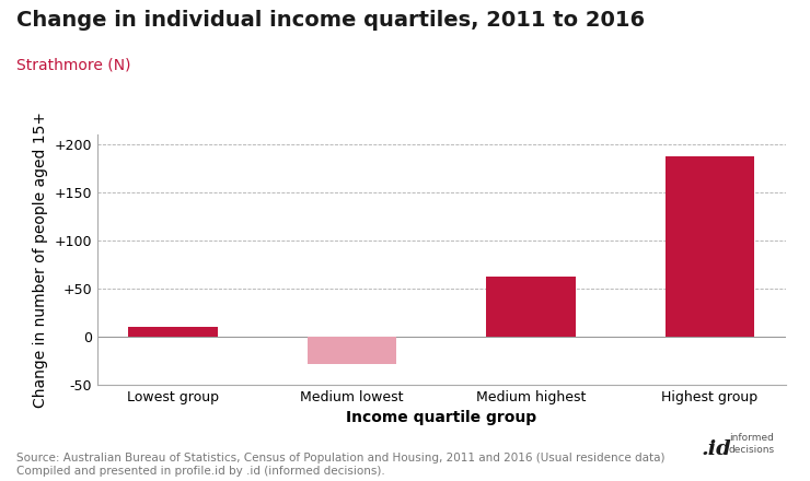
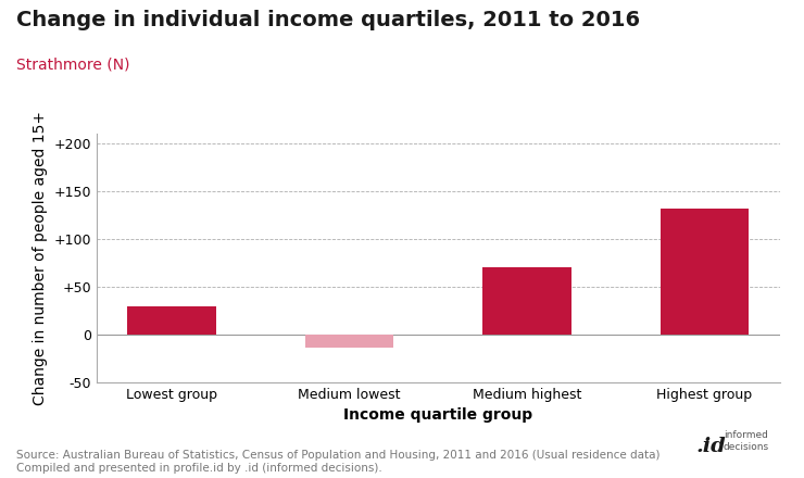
Lowest group: 10 -> 30
Medium lowest: -28 -> -14
Medium highest: 62 -> 70
Highest group: 187 -> 132
